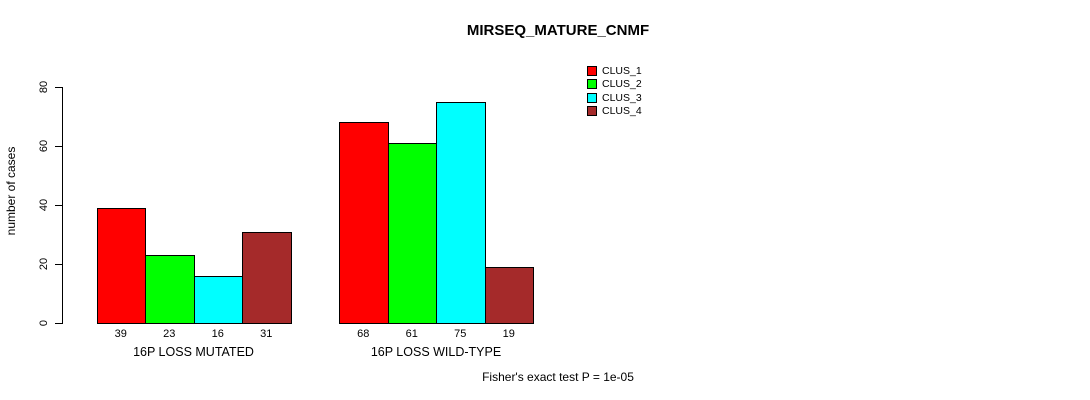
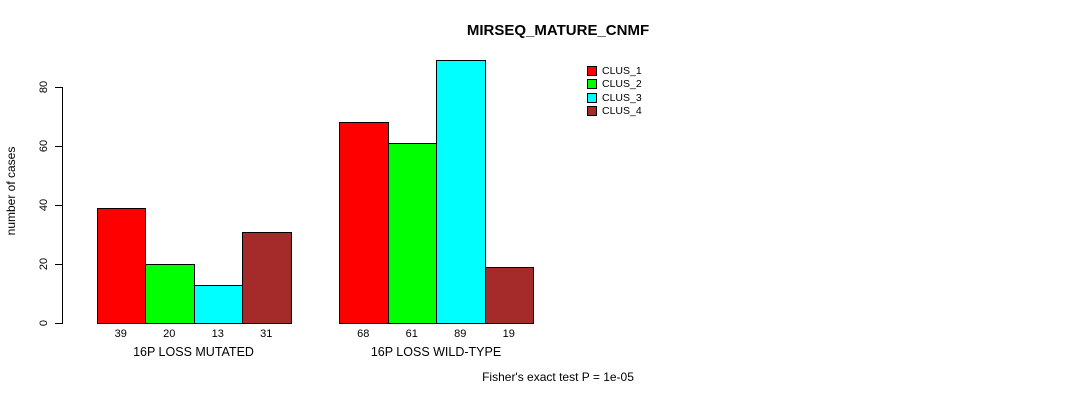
CLUS_2/16P LOSS MUTATED: 23 -> 20
CLUS_3/16P LOSS MUTATED: 16 -> 13
CLUS_3/16P LOSS WILD-TYPE: 75 -> 89
